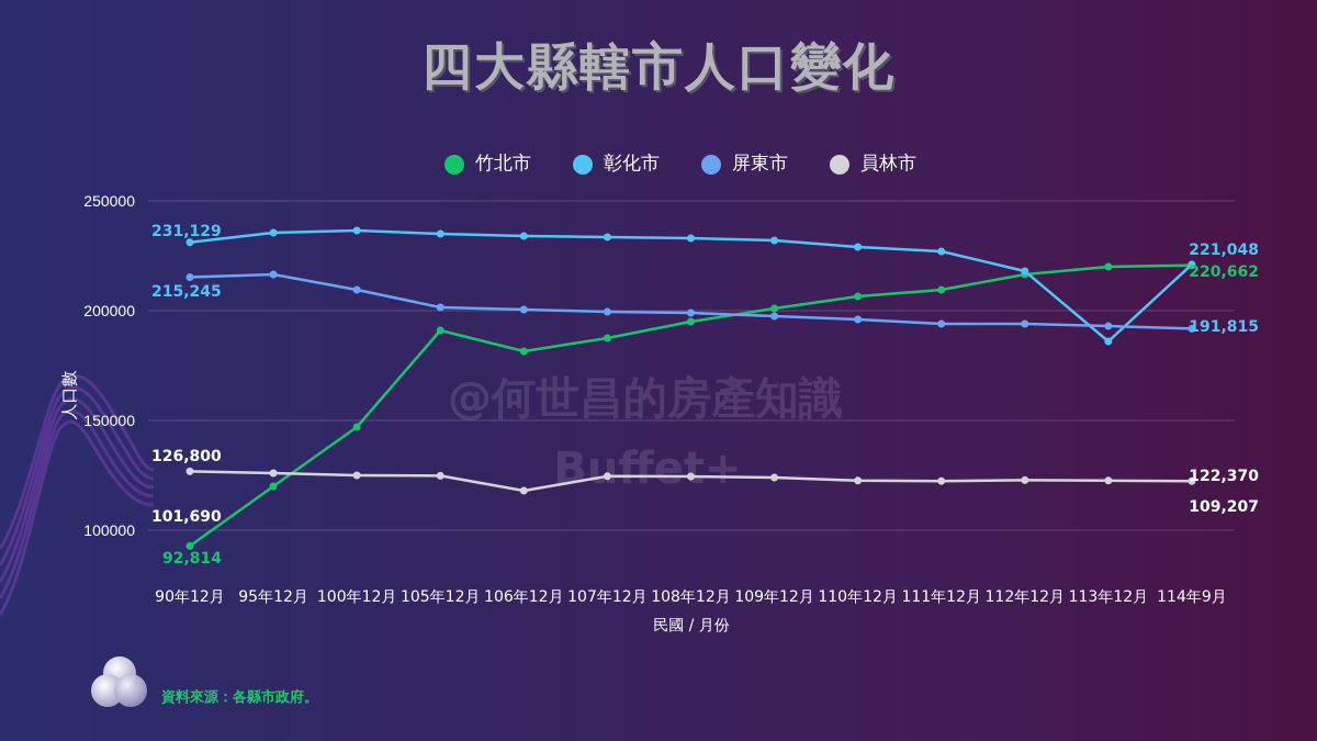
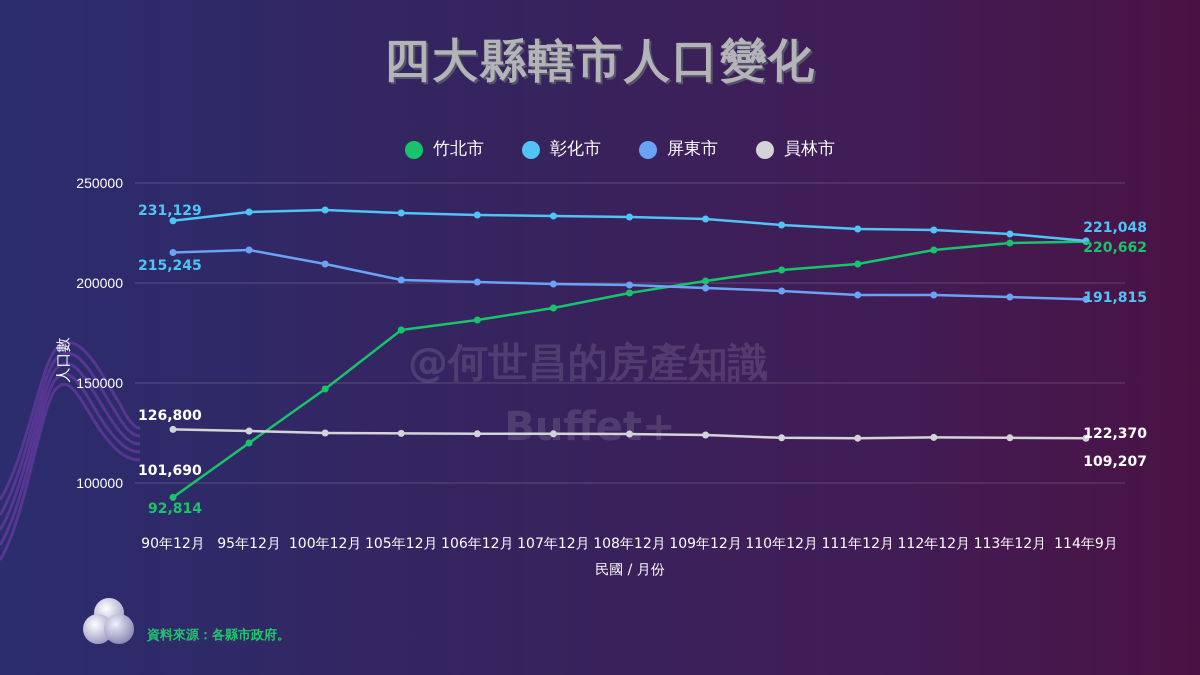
竹北市/105年12月: 191000 -> 176000
員林市/106年12月: 118000 -> 125000
彰化市/112年12月: 218000 -> 226000
彰化市/113年12月: 186000 -> 224000
